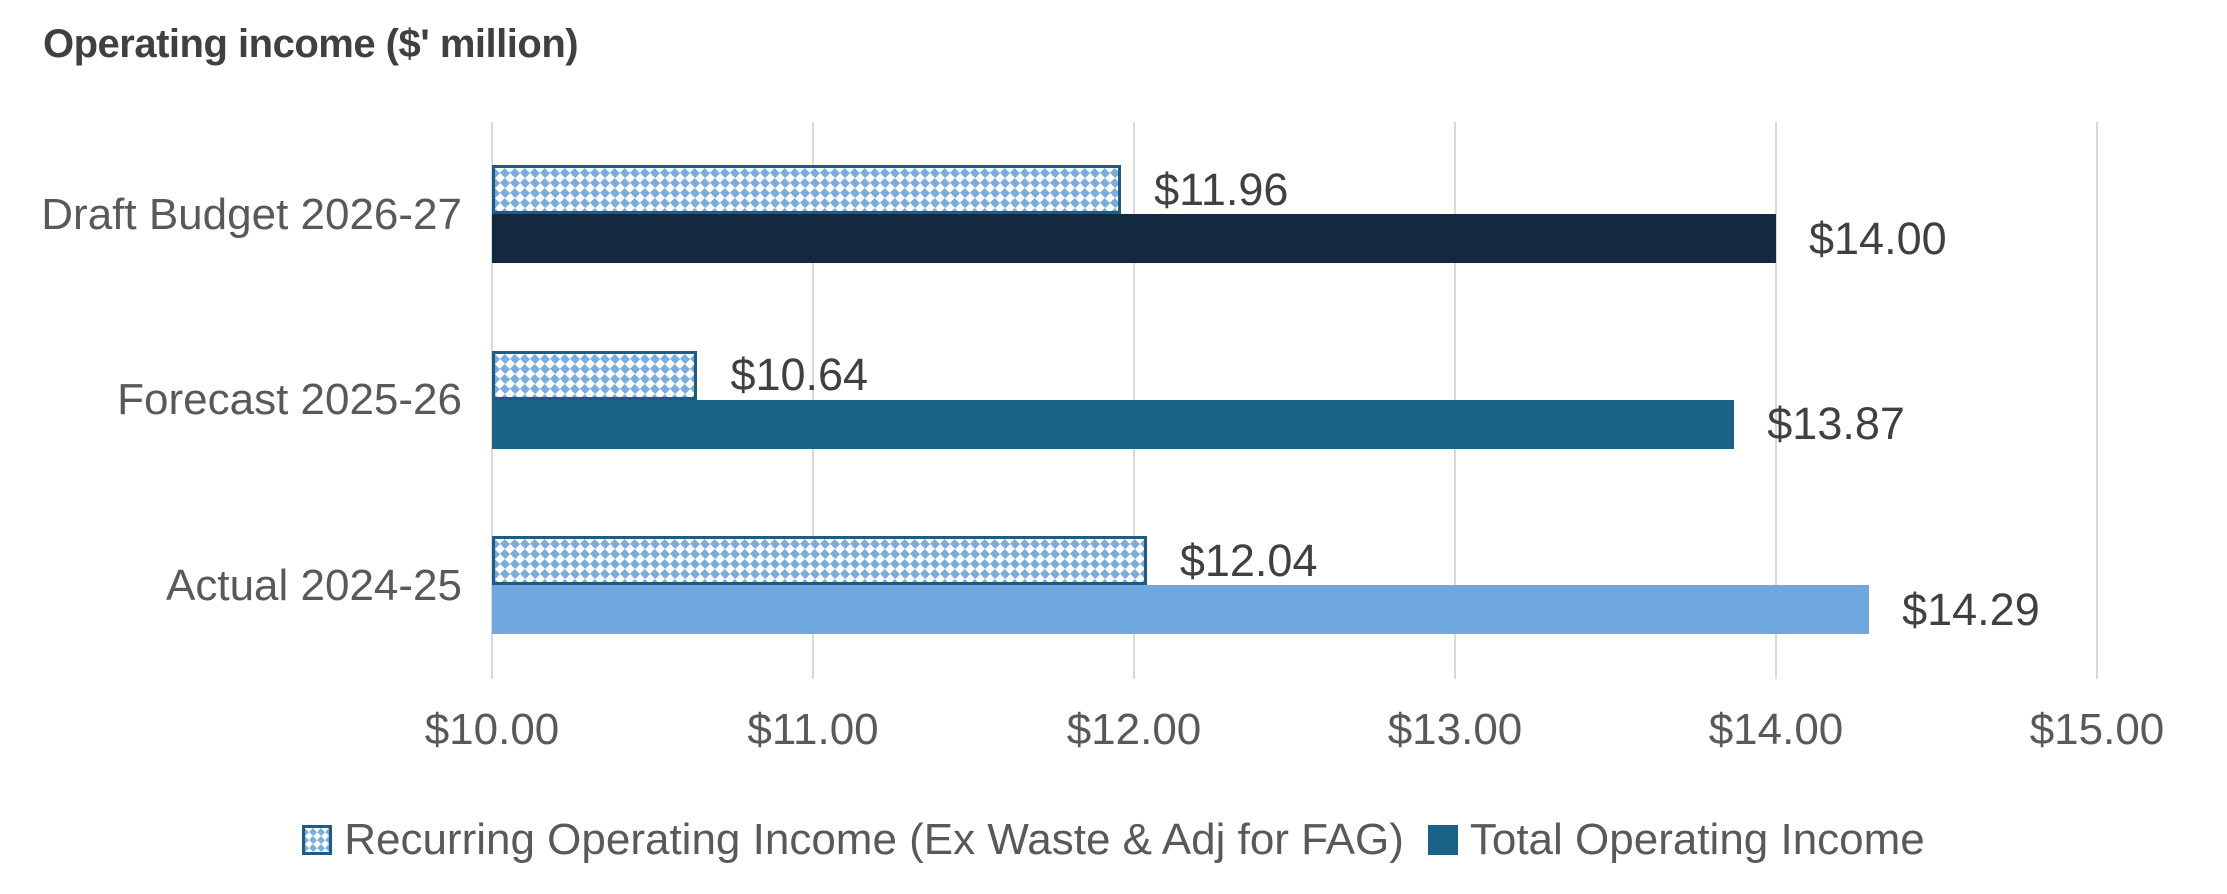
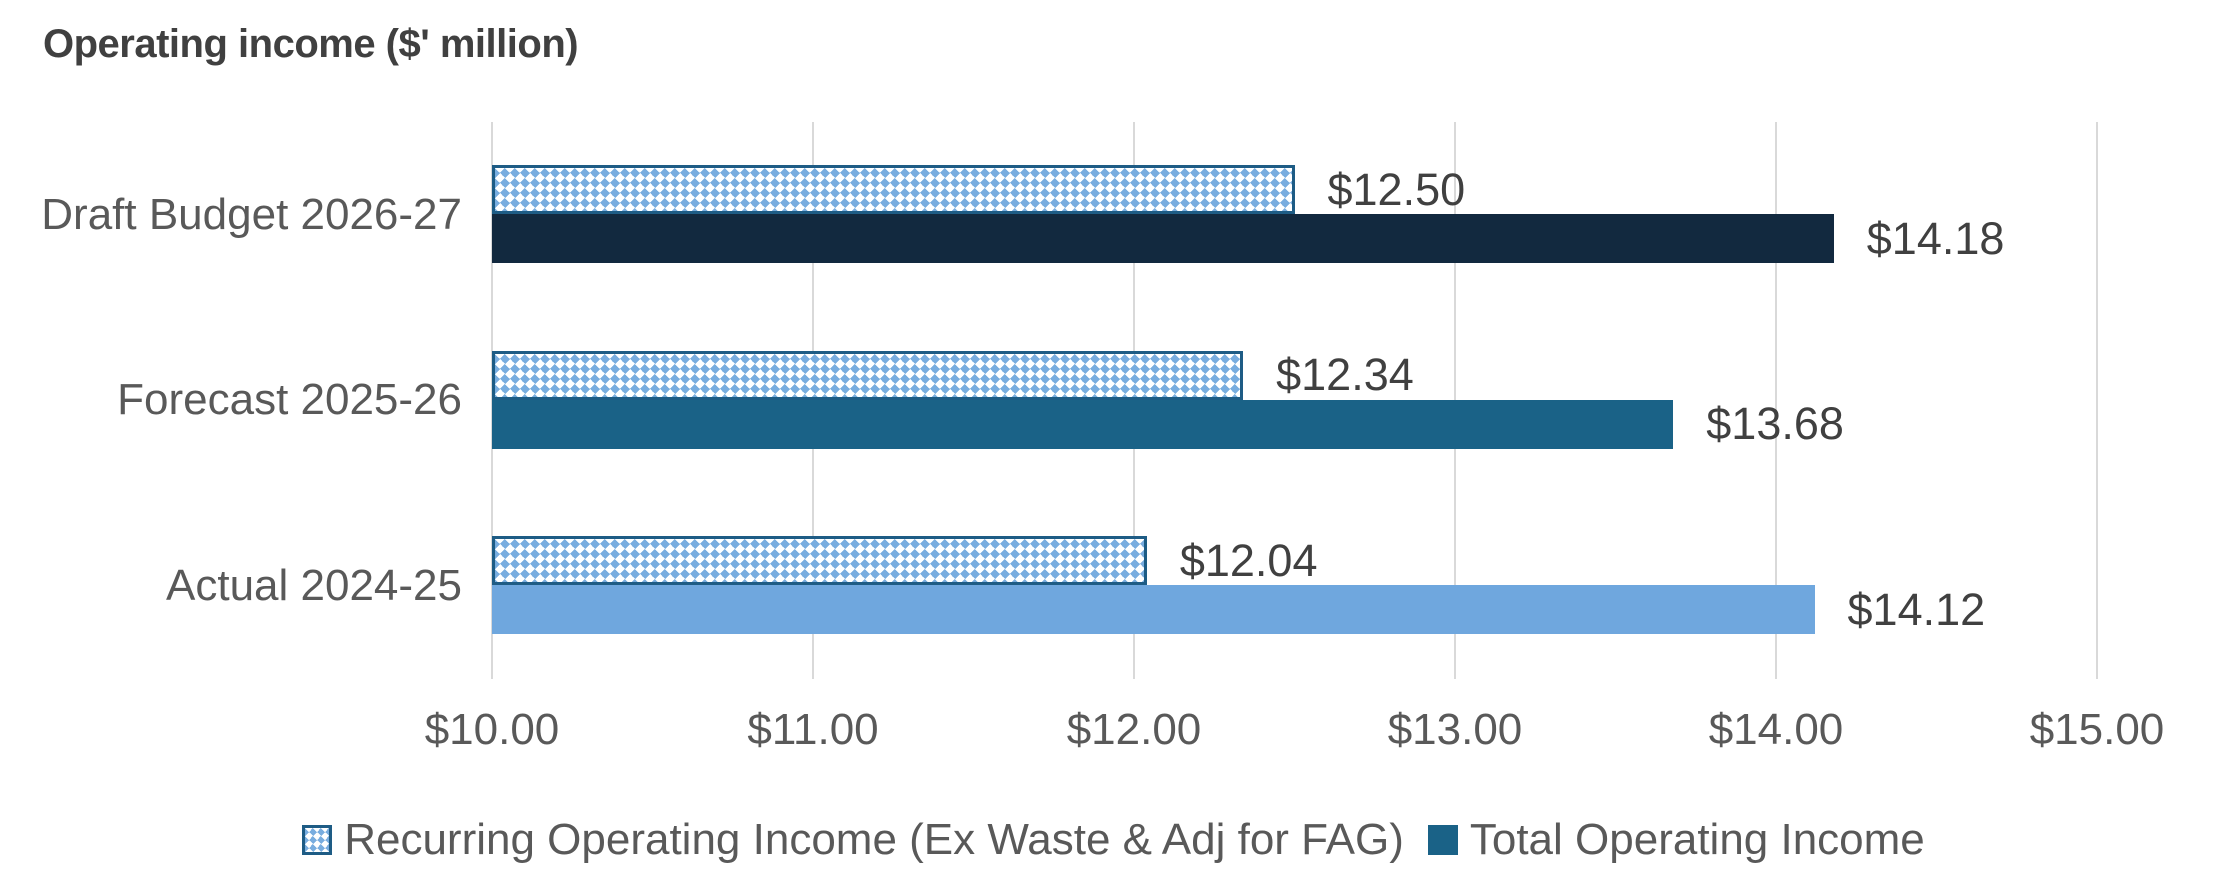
Recurring Operating Income (Ex Waste & Adj for FAG)/Draft Budget 2026-27: $11.96 -> $12.50
Total Operating Income/Draft Budget 2026-27: $14.00 -> $14.18
Recurring Operating Income (Ex Waste & Adj for FAG)/Forecast 2025-26: $10.64 -> $12.34
Total Operating Income/Forecast 2025-26: $13.87 -> $13.68
Total Operating Income/Actual 2024-25: $14.29 -> $14.12
